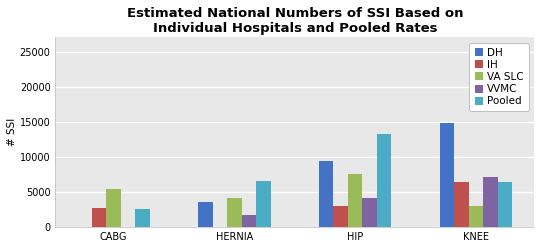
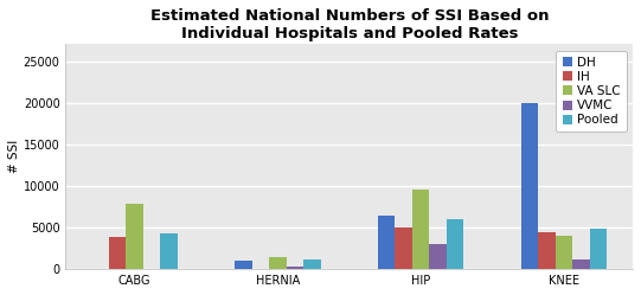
IH/CABG: 2800 -> 3800
VA SLC/CABG: 5400 -> 7800
Pooled/CABG: 2600 -> 4300
DH/HERNIA: 3600 -> 1000
VA SLC/HERNIA: 4200 -> 1500
VVMC/HERNIA: 1800 -> 300
Pooled/HERNIA: 6600 -> 1200
DH/HIP: 9400 -> 6500
IH/HIP: 3000 -> 5000
VA SLC/HIP: 7600 -> 9500
VVMC/HIP: 4200 -> 3000
Pooled/HIP: 13200 -> 6000
DH/KNEE: 14800 -> 20000
IH/KNEE: 6400 -> 4500
VA SLC/KNEE: 3000 -> 4000
VVMC/KNEE: 7200 -> 1100
Pooled/KNEE: 6400 -> 4800
